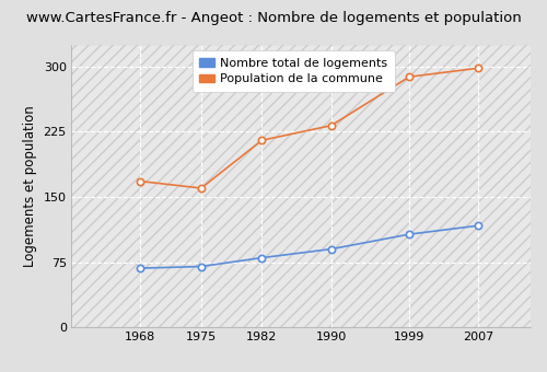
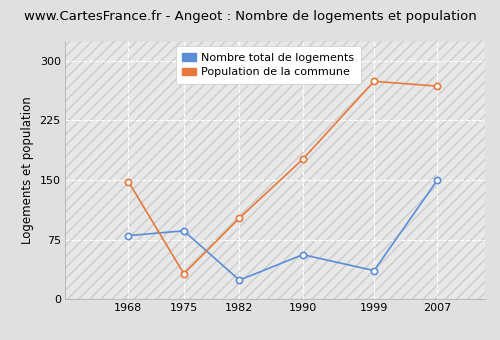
Nombre total de logements/1968: 68 -> 80
Population de la commune/1968: 168 -> 148
Nombre total de logements/1975: 70 -> 86
Population de la commune/1975: 160 -> 32
Nombre total de logements/1982: 80 -> 24
Population de la commune/1982: 215 -> 102
Nombre total de logements/1990: 90 -> 56
Population de la commune/1990: 232 -> 176
Nombre total de logements/1999: 107 -> 36
Population de la commune/1999: 288 -> 274
Nombre total de logements/2007: 117 -> 150
Population de la commune/2007: 298 -> 268
